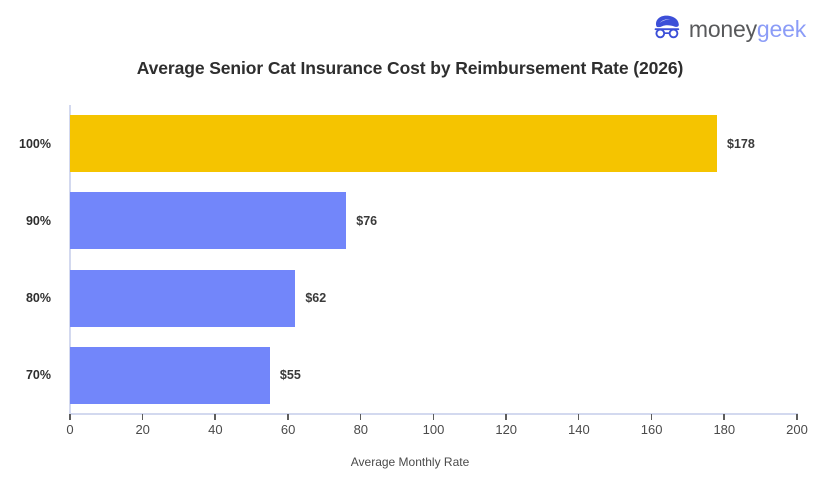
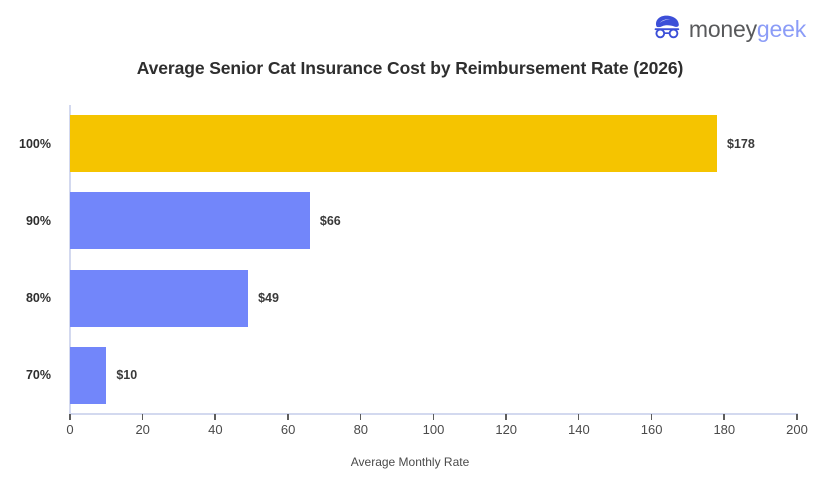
90%: $76 -> $66
80%: $62 -> $49
70%: $55 -> $10
